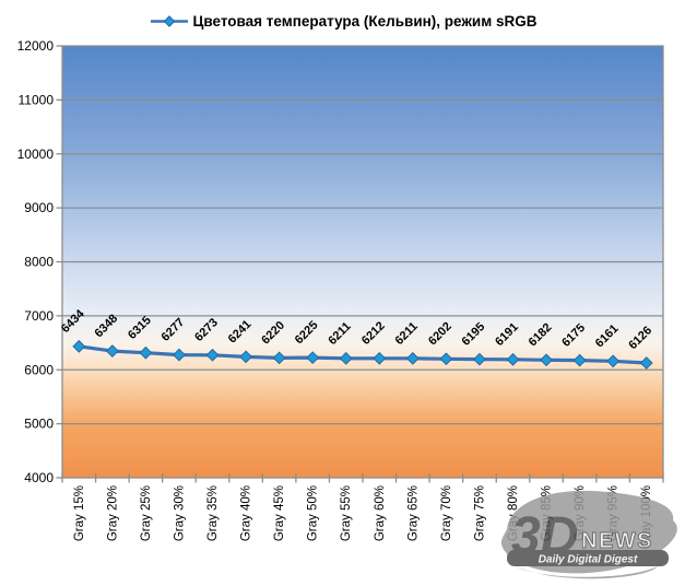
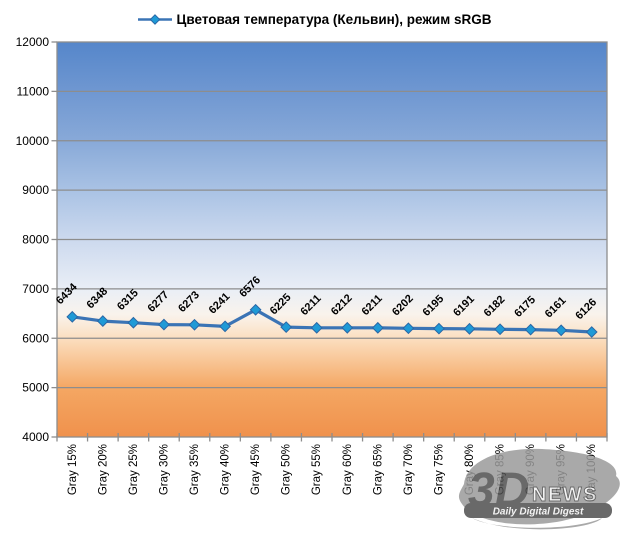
Gray 45%: 6220 -> 6576
